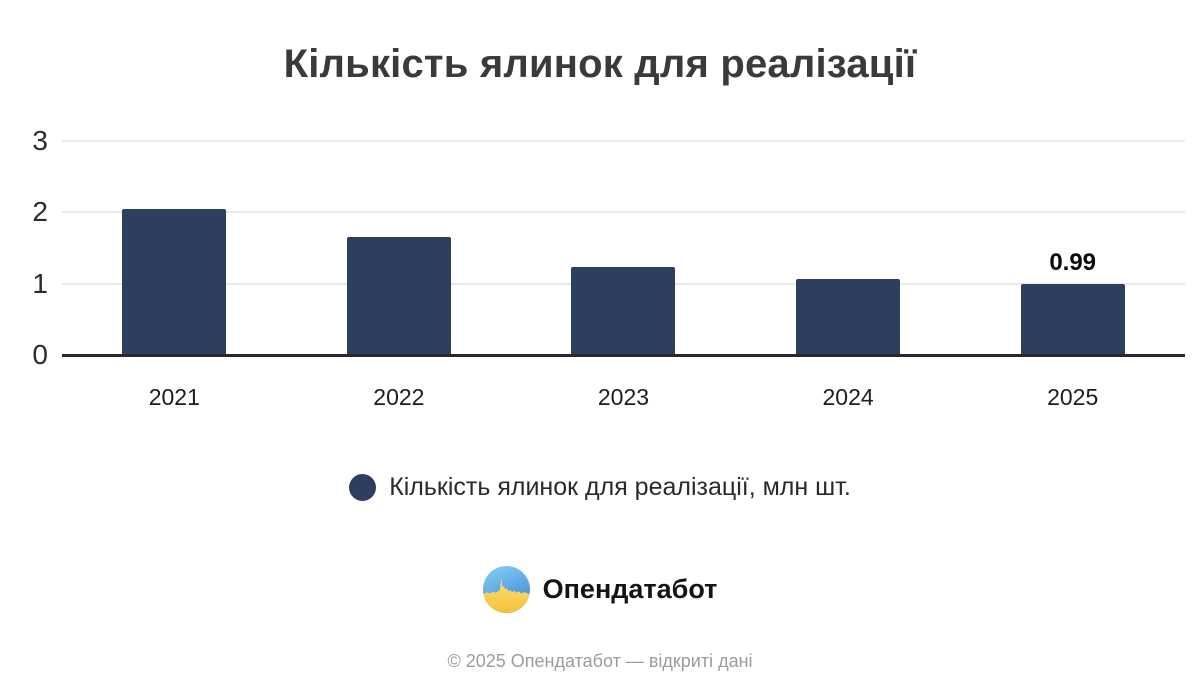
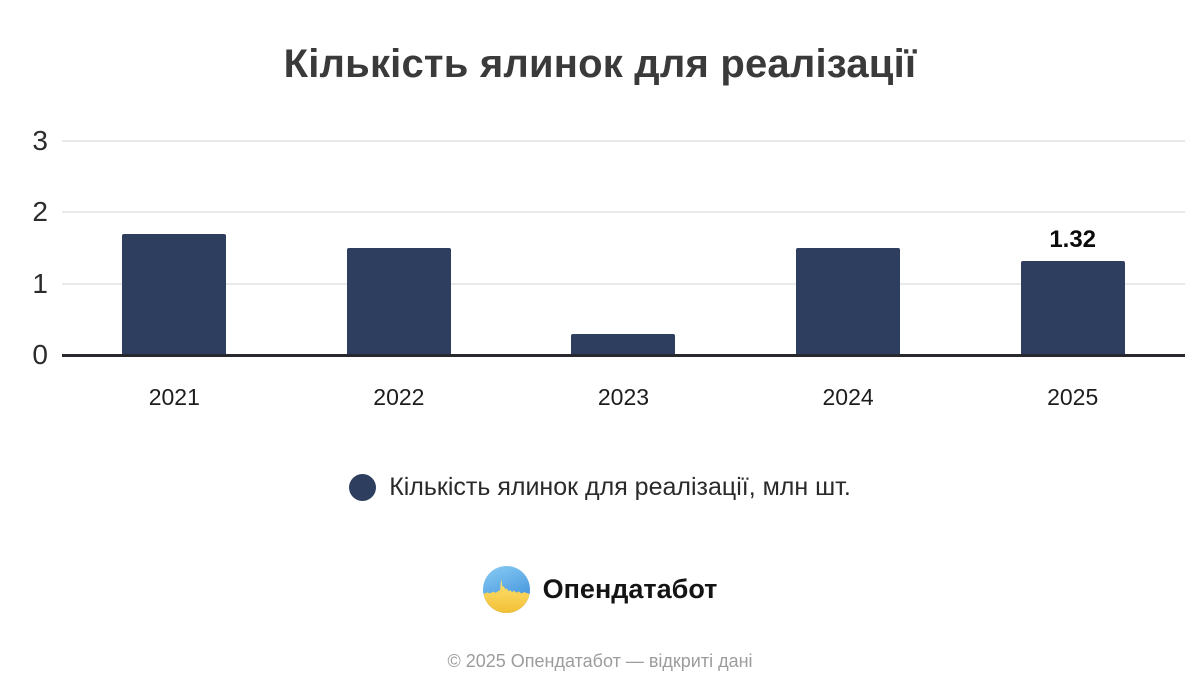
2021: 2.0 -> 1.7
2022: 1.6 -> 1.5
2023: 1.2 -> 0.3
2024: 1.1 -> 1.5
2025: 0.99 -> 1.32
